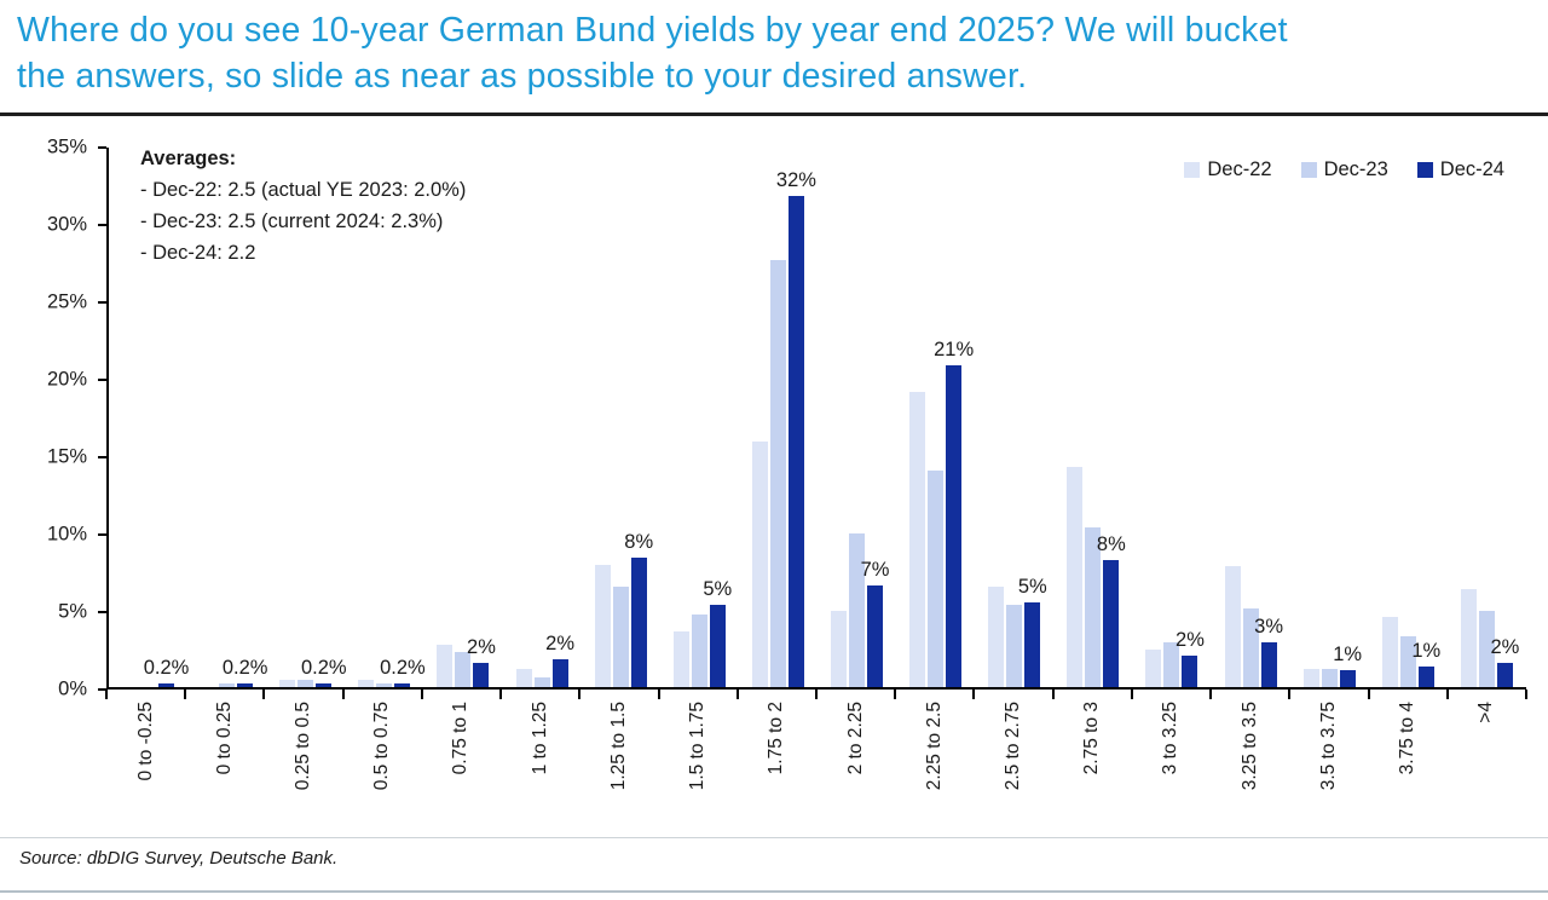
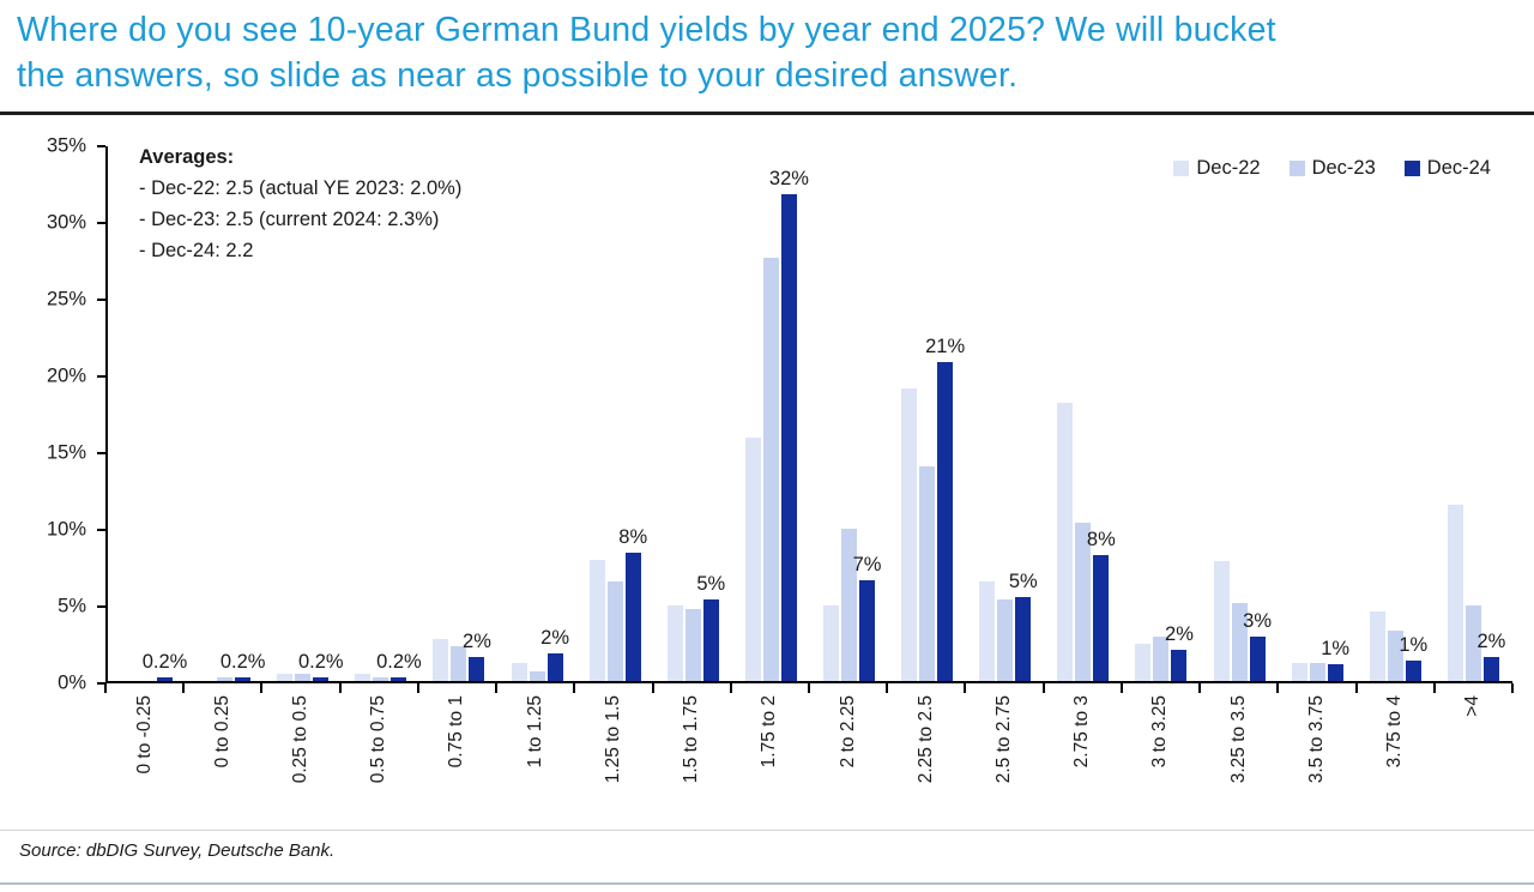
Dec-22/1.5 to 1.75: 3.6% -> 4.9%
Dec-22/2.75 to 3: 14.2% -> 18.1%
Dec-22/>4: 6.3% -> 11.5%
